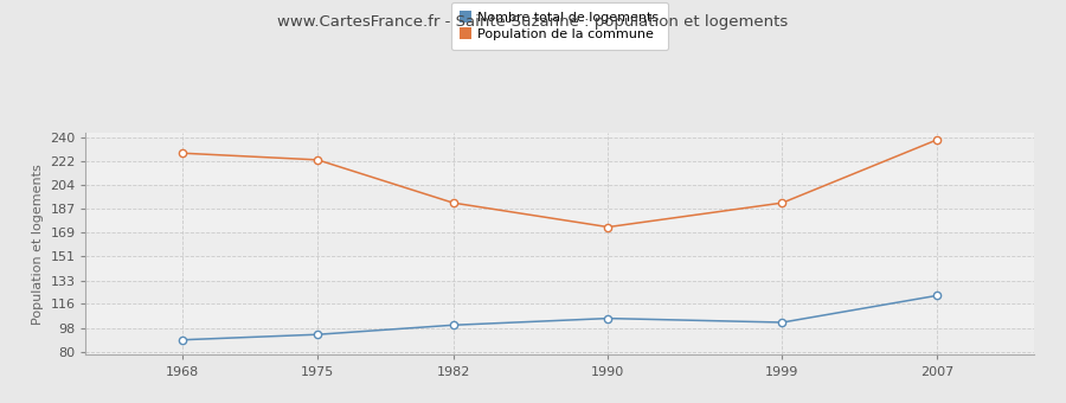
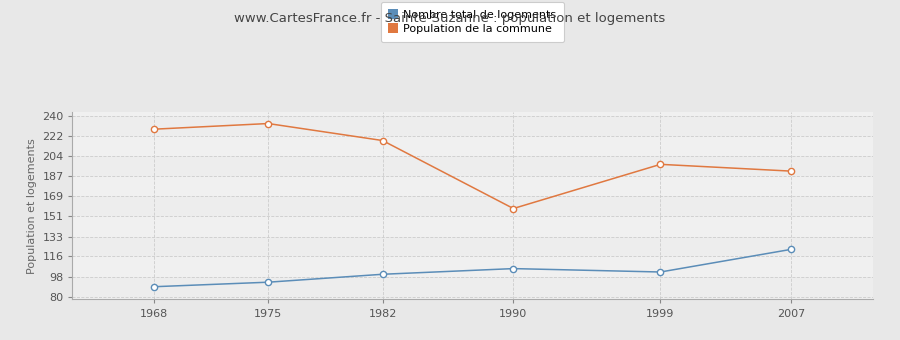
Population de la commune/1975: 223 -> 233
Population de la commune/1982: 191 -> 218
Population de la commune/1990: 173 -> 158
Population de la commune/1999: 191 -> 197
Population de la commune/2007: 238 -> 191
